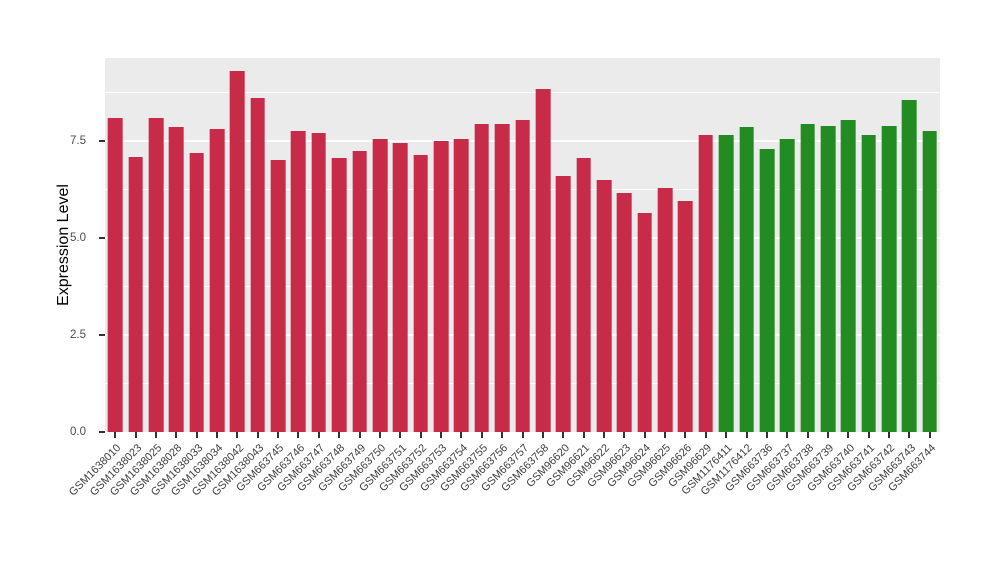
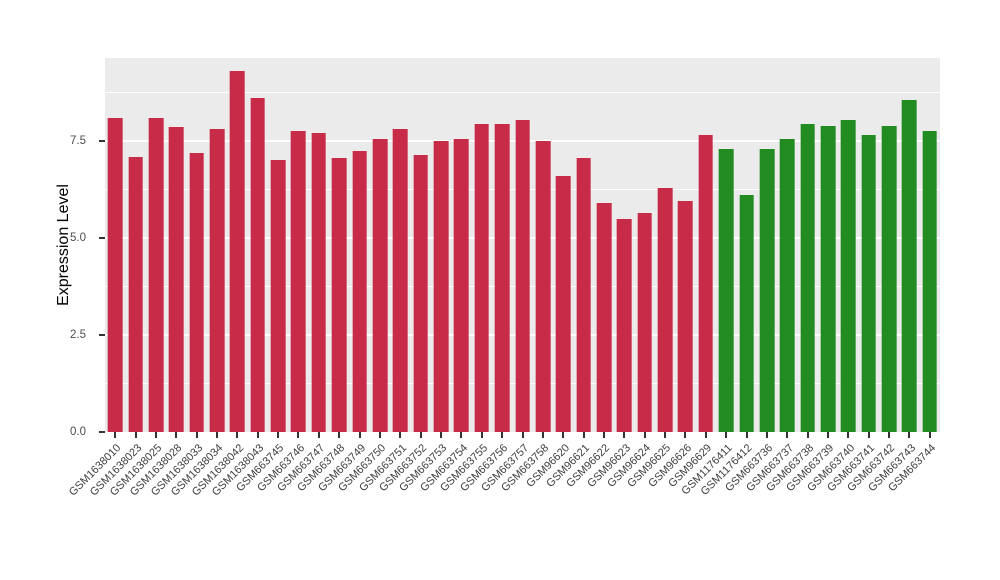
GSM663751: 7.5 -> 7.8
GSM663758: 8.8 -> 7.5
GSM96622: 6.5 -> 5.9
GSM96623: 6.2 -> 5.5
GSM1176411: 7.7 -> 7.3
GSM1176412: 7.8 -> 6.1
